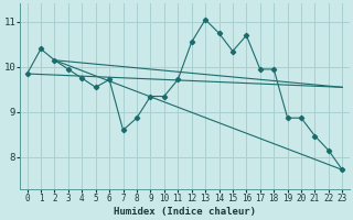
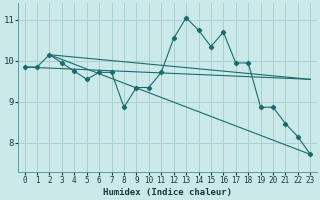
1: 10.40 -> 9.85
7: 8.60 -> 9.72
